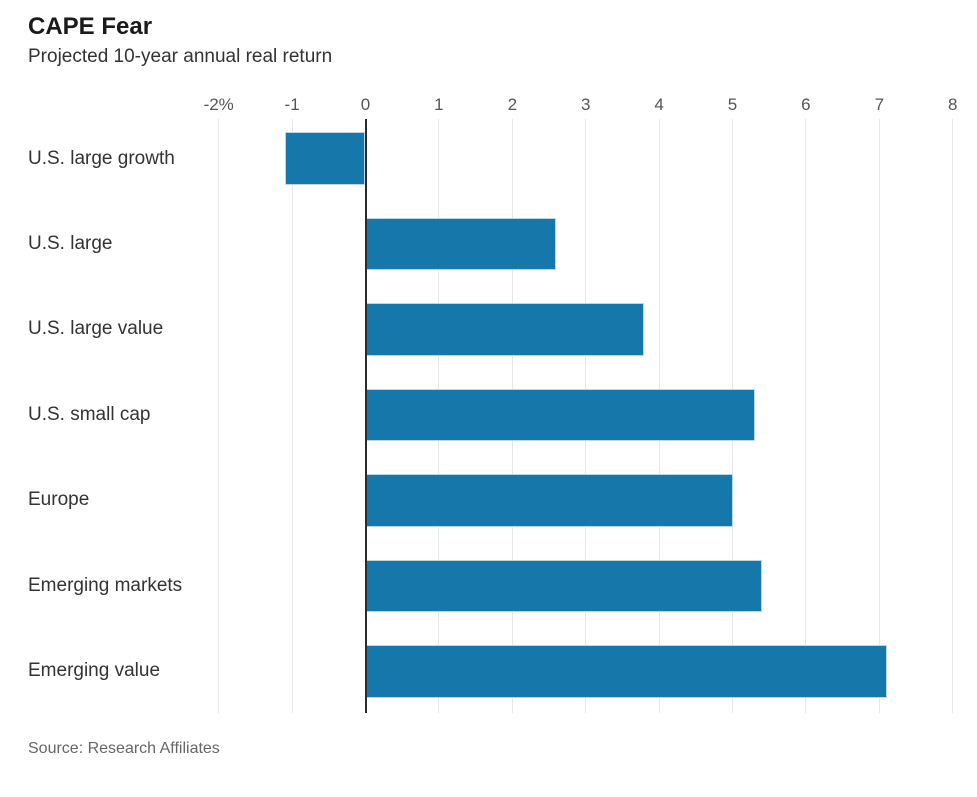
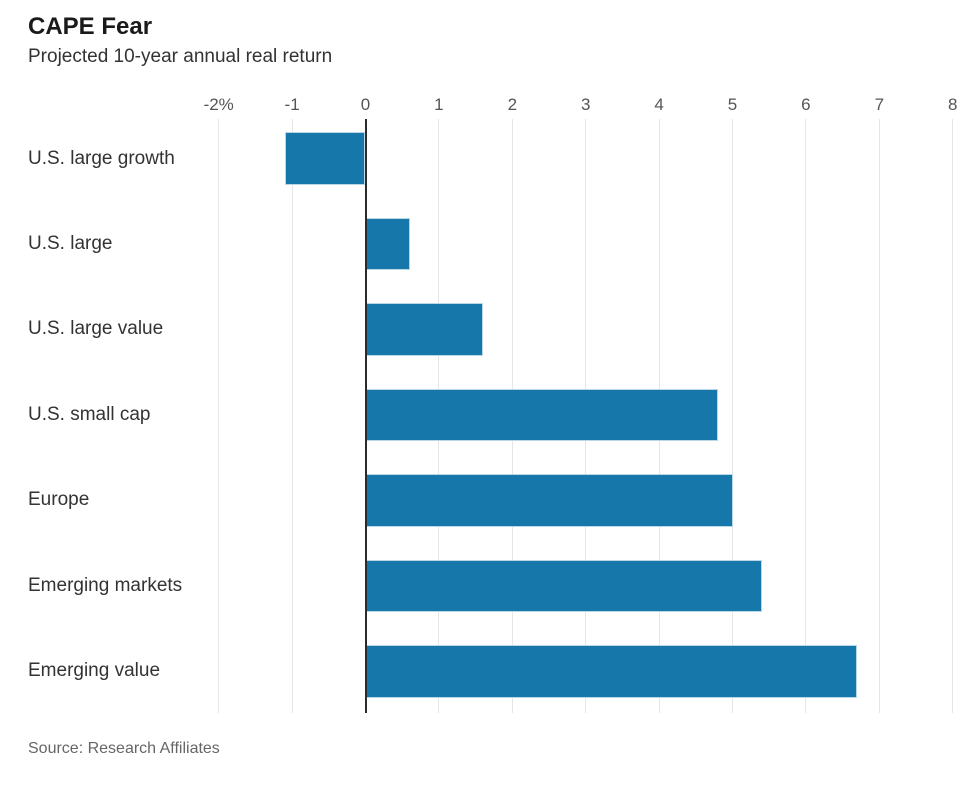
U.S. large: 2.6 -> 0.6
U.S. large value: 3.8 -> 1.6
U.S. small cap: 5.3 -> 4.8
Emerging value: 7.1 -> 6.7
